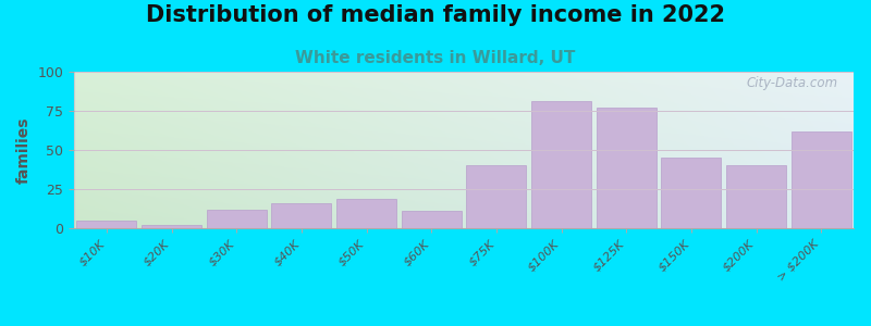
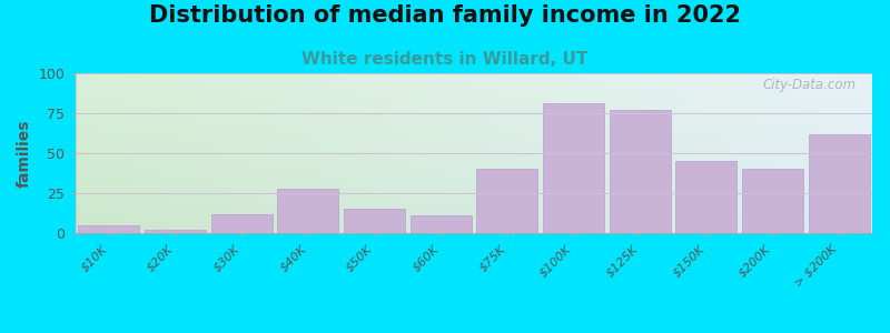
$40K: 16 -> 28
$50K: 19 -> 15
